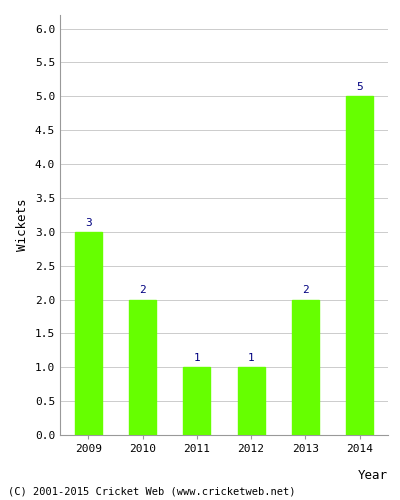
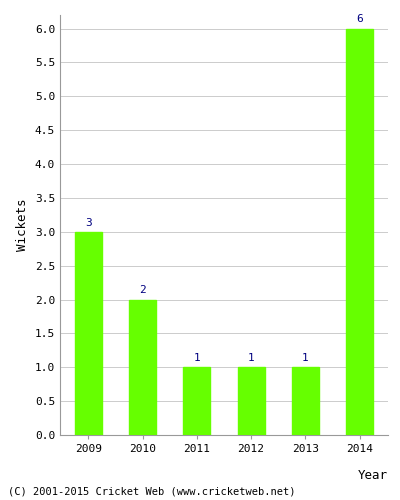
2013: 2 -> 1
2014: 5 -> 6
